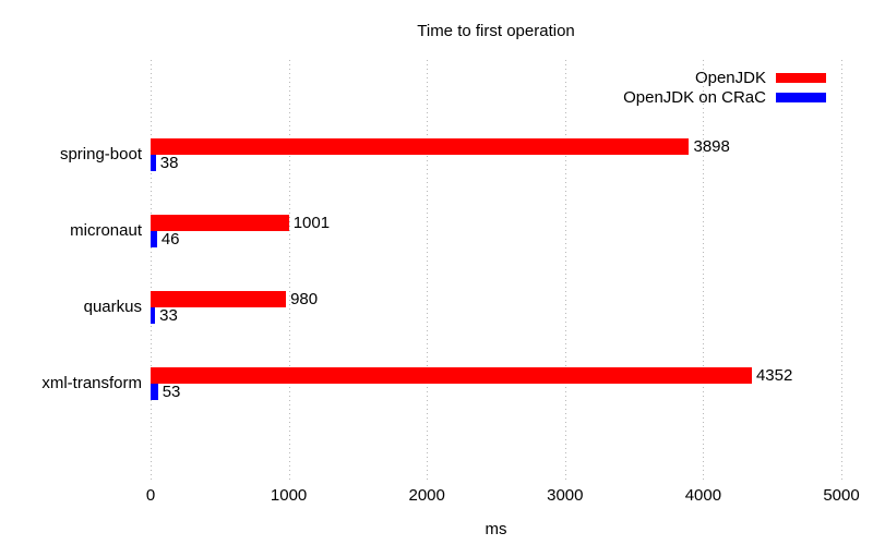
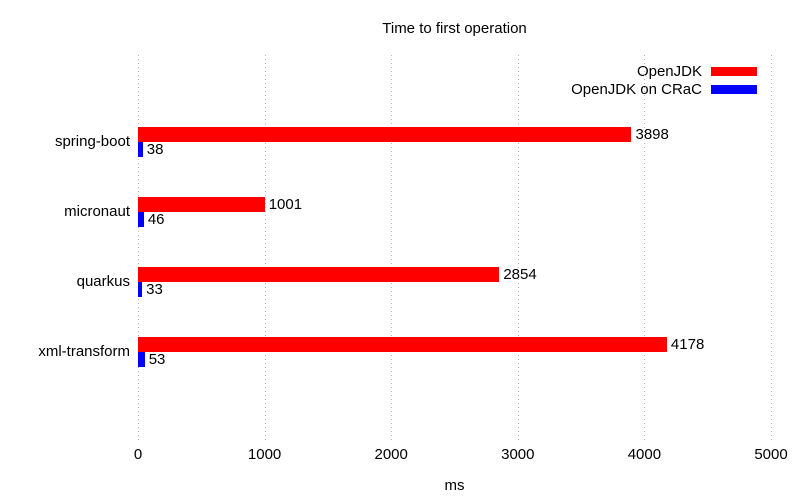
OpenJDK/quarkus: 980 -> 2854
OpenJDK/xml-transform: 4352 -> 4178
